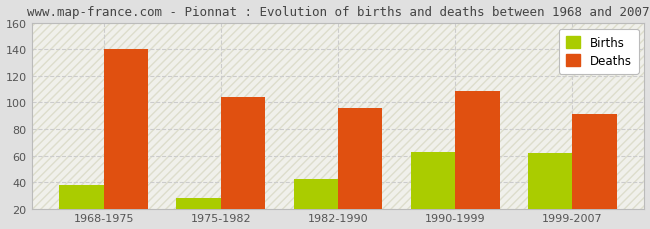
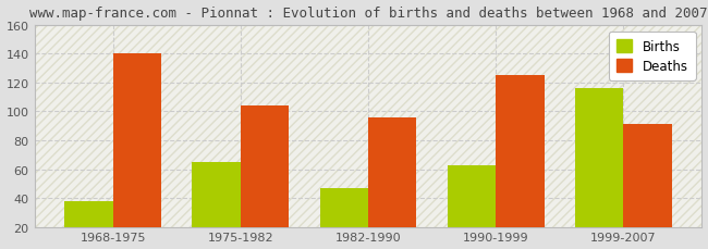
Births/1975-1982: 28 -> 65
Births/1982-1990: 42 -> 47
Deaths/1990-1999: 109 -> 125
Births/1999-2007: 62 -> 116
